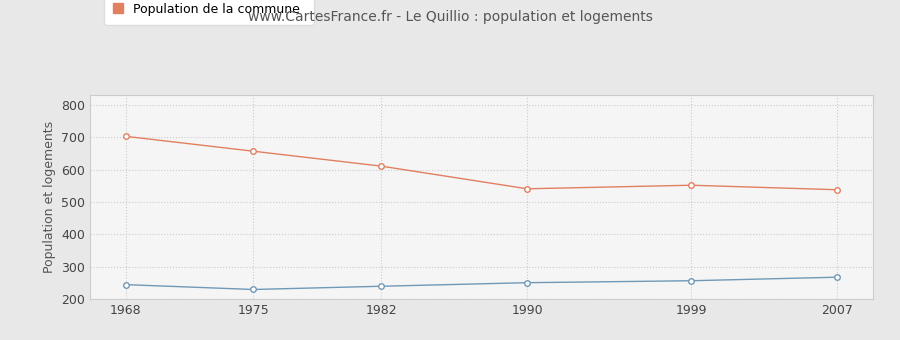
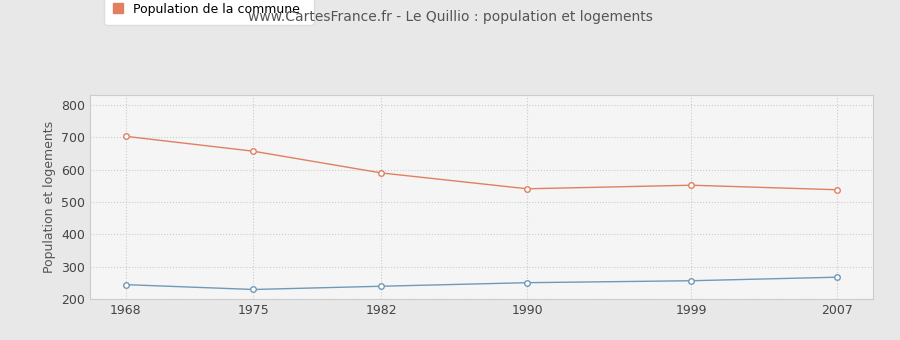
Population de la commune/1982: 611 -> 590
